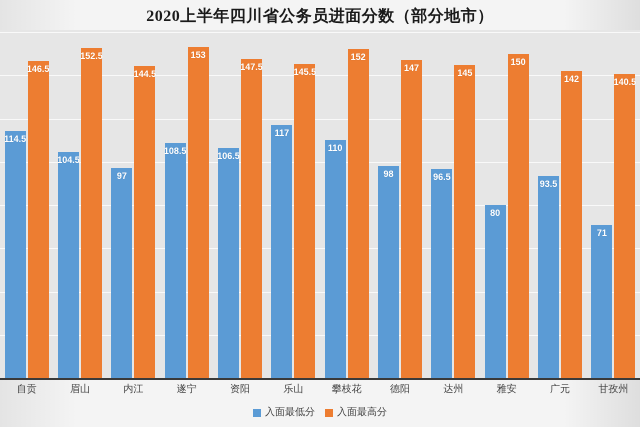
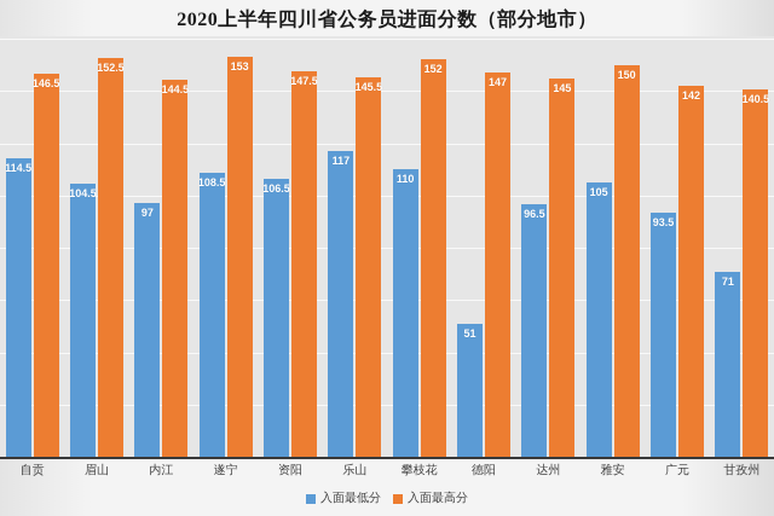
入面最低分/德阳: 98 -> 51
入面最低分/雅安: 80 -> 105
